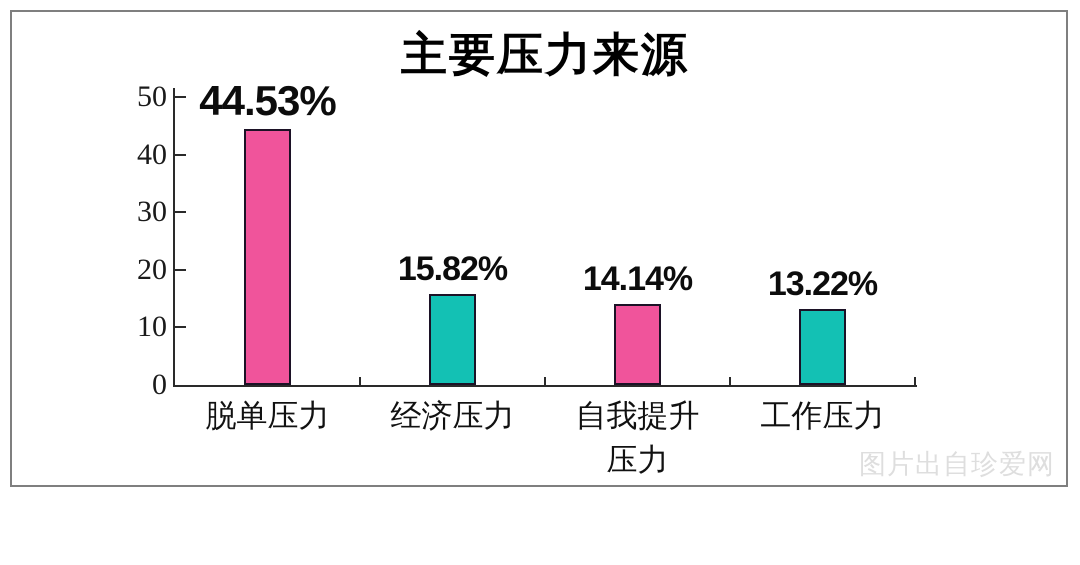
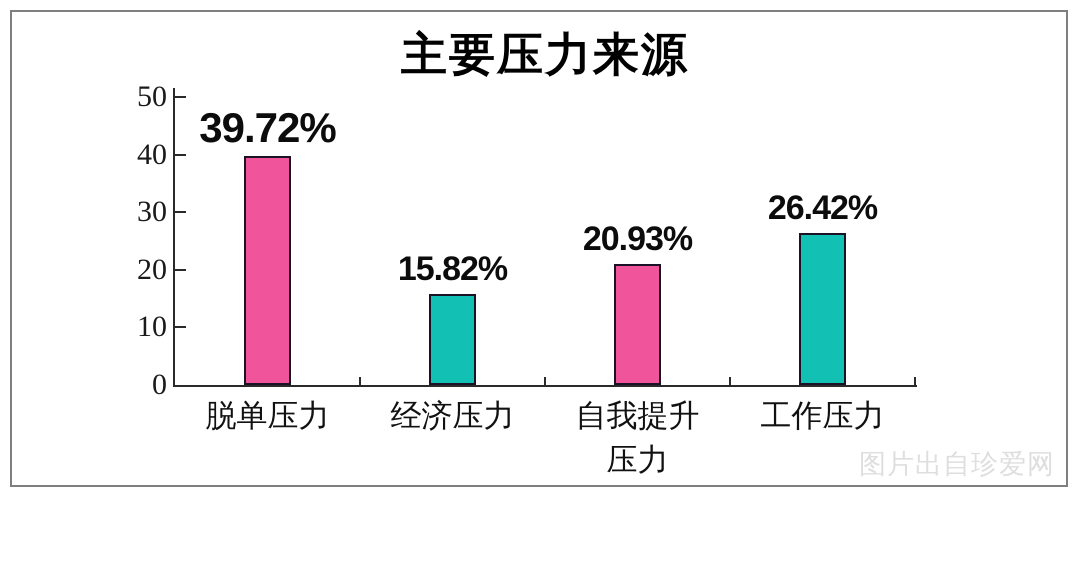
脱单压力: 44.53% -> 39.72%
自我提升 压力: 14.14% -> 20.93%
工作压力: 13.22% -> 26.42%
